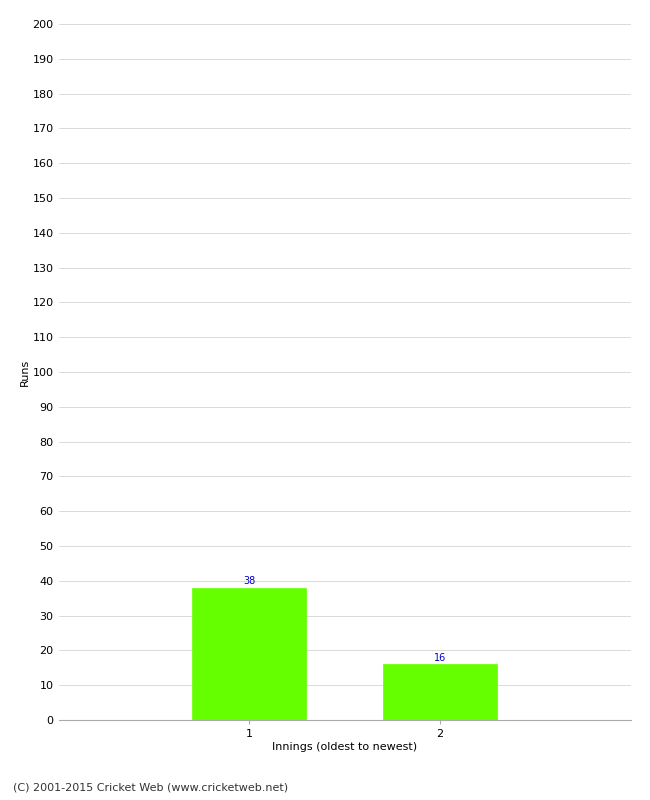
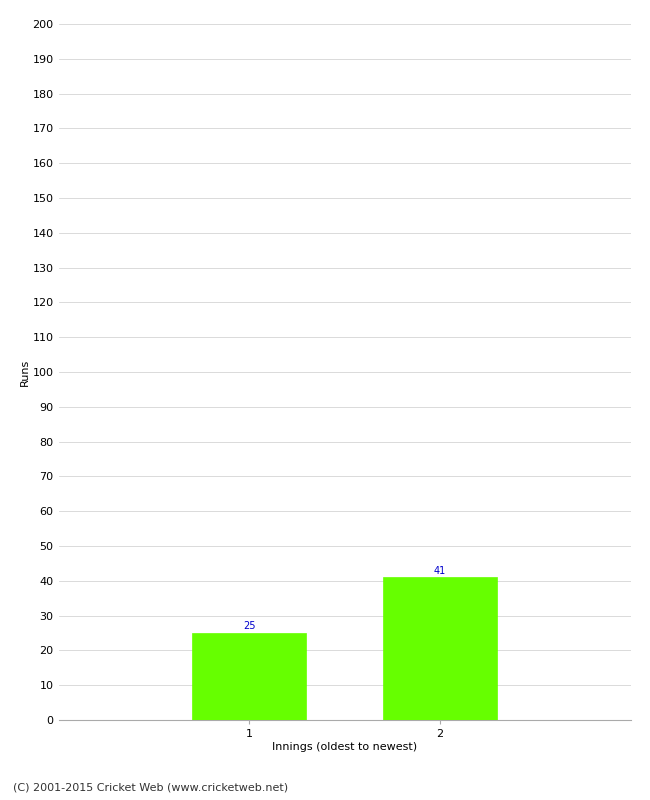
1: 38 -> 25
2: 16 -> 41
